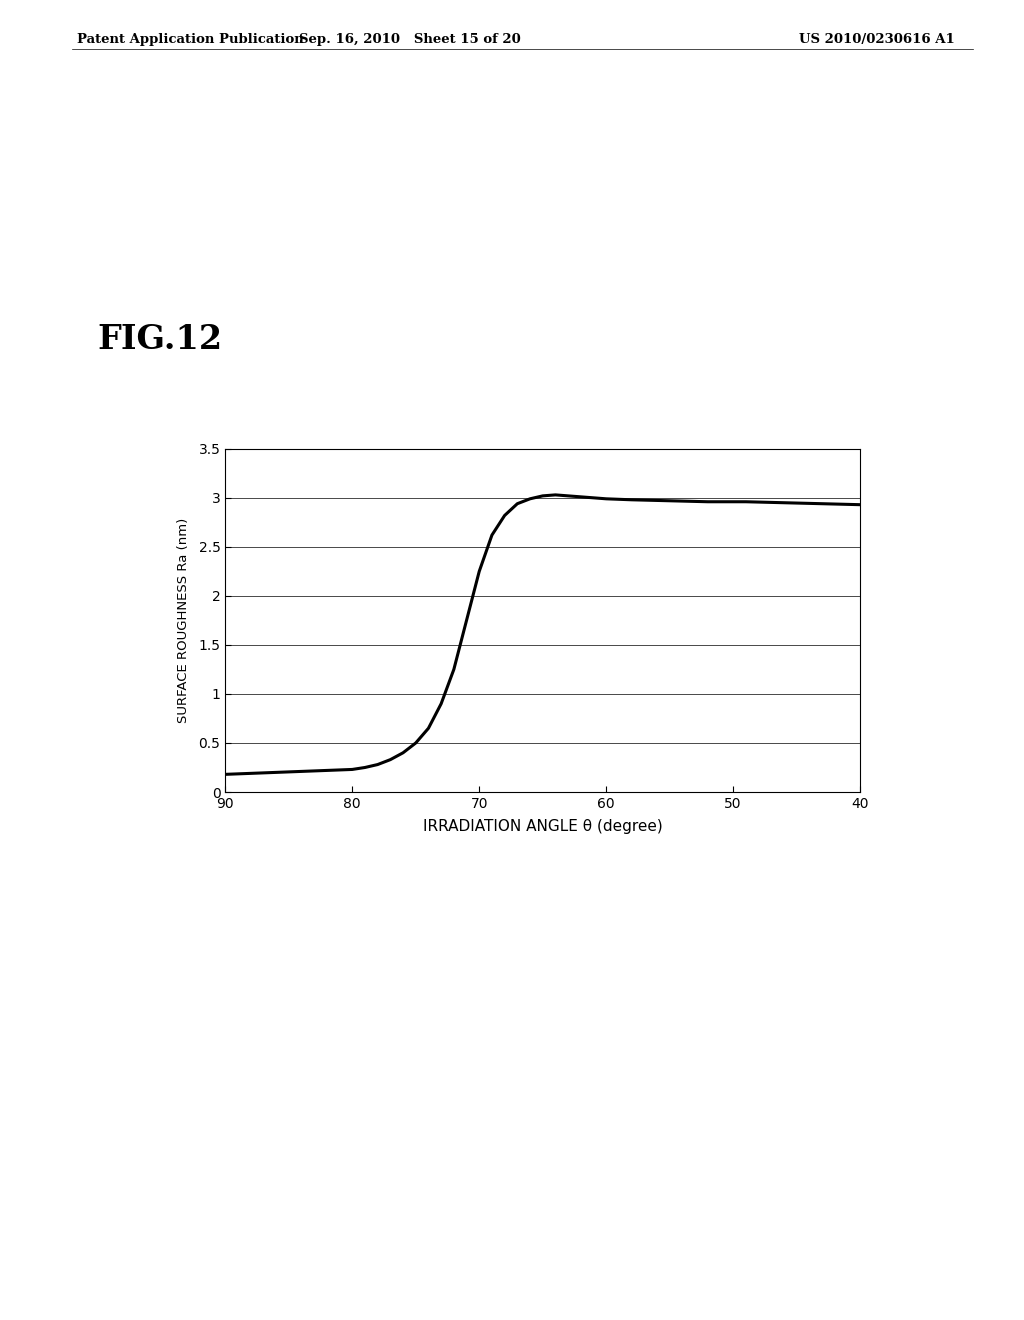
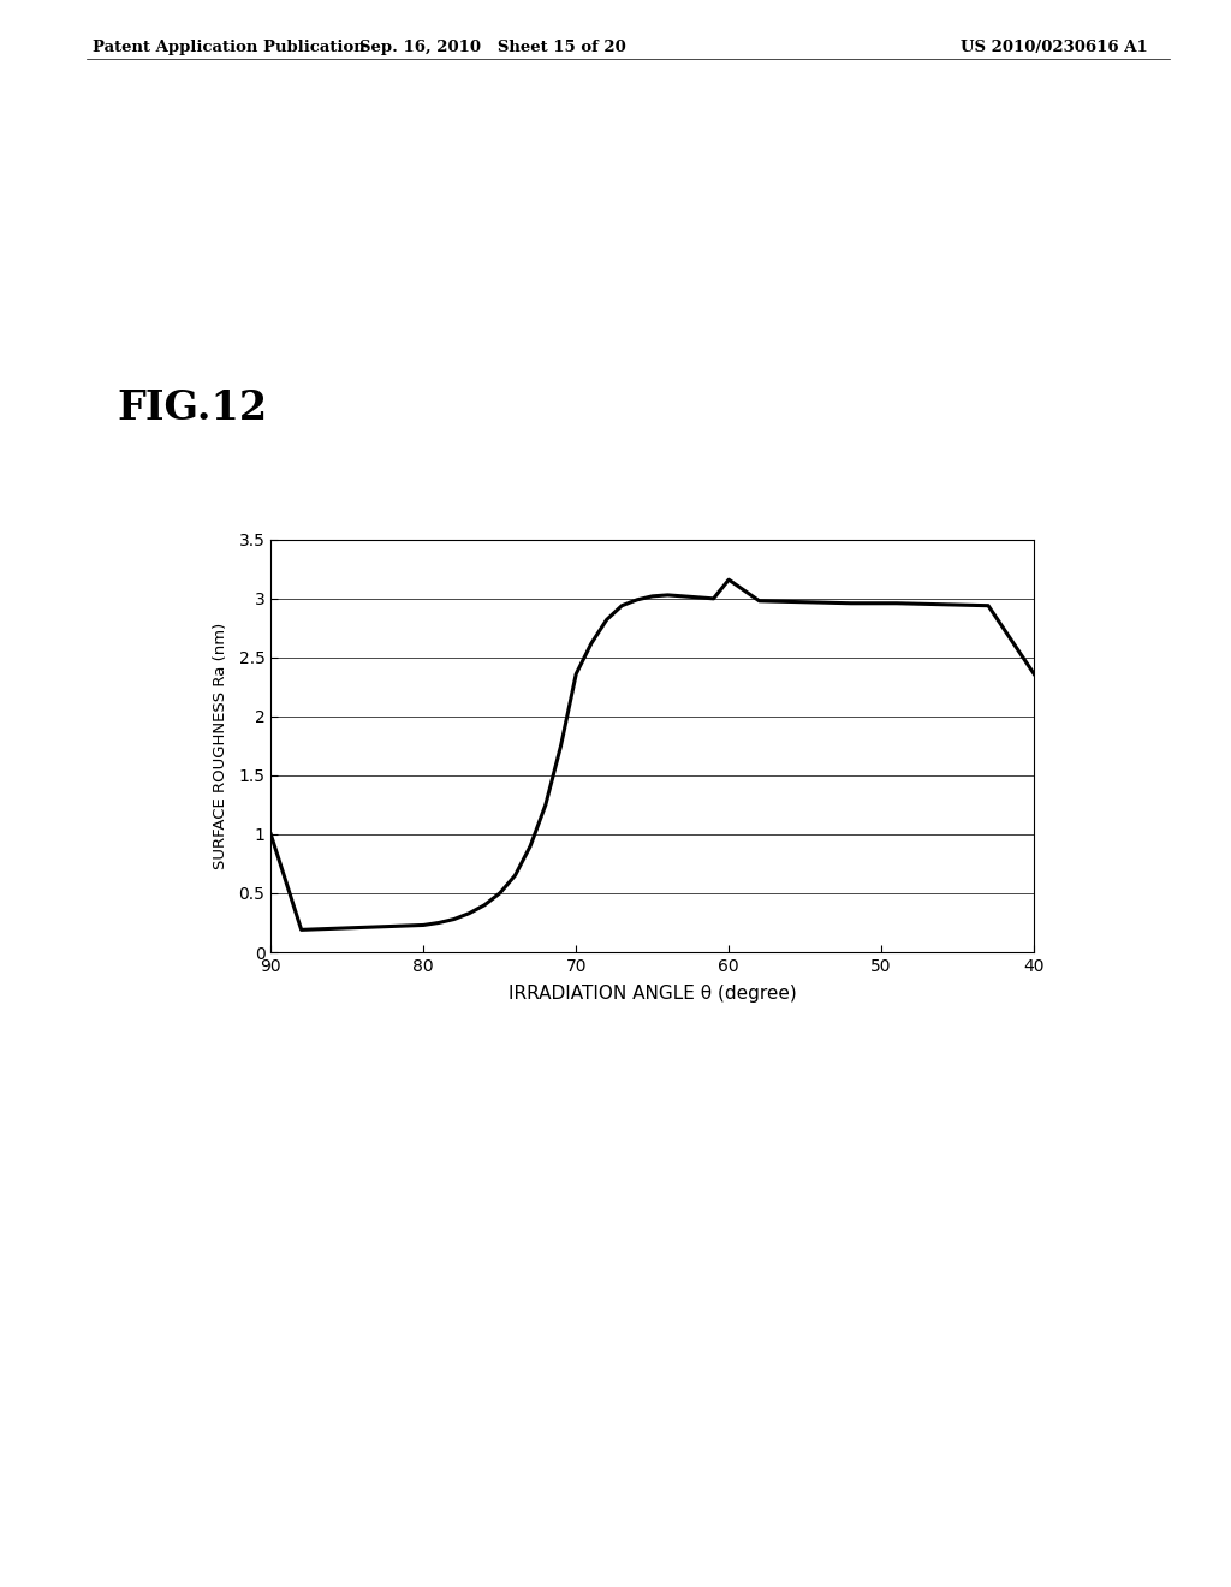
90: 0.18 -> 1.00
70: 2.25 -> 2.36
60: 2.99 -> 3.16
40: 2.93 -> 2.36
